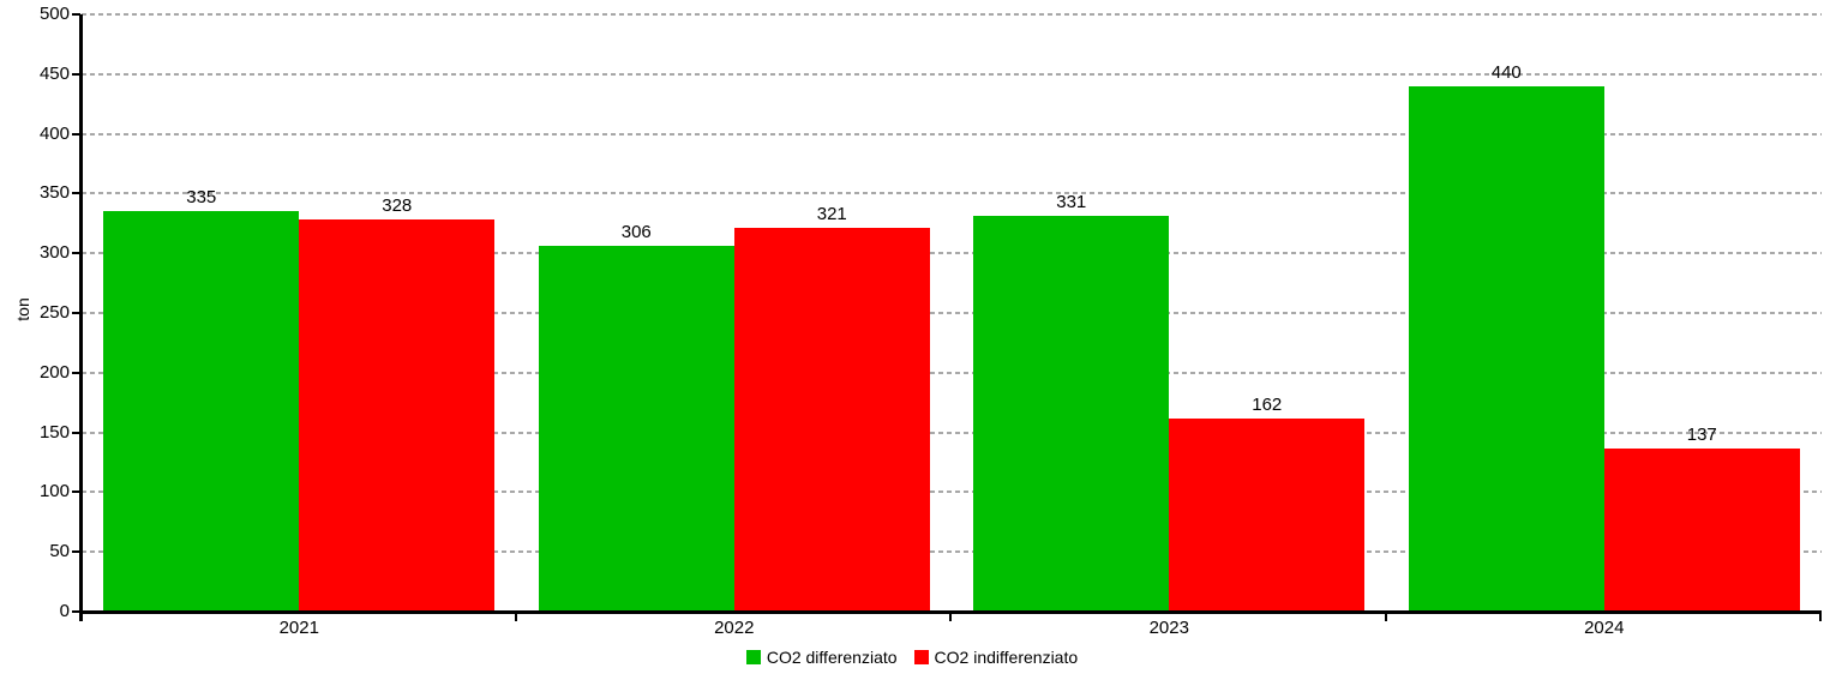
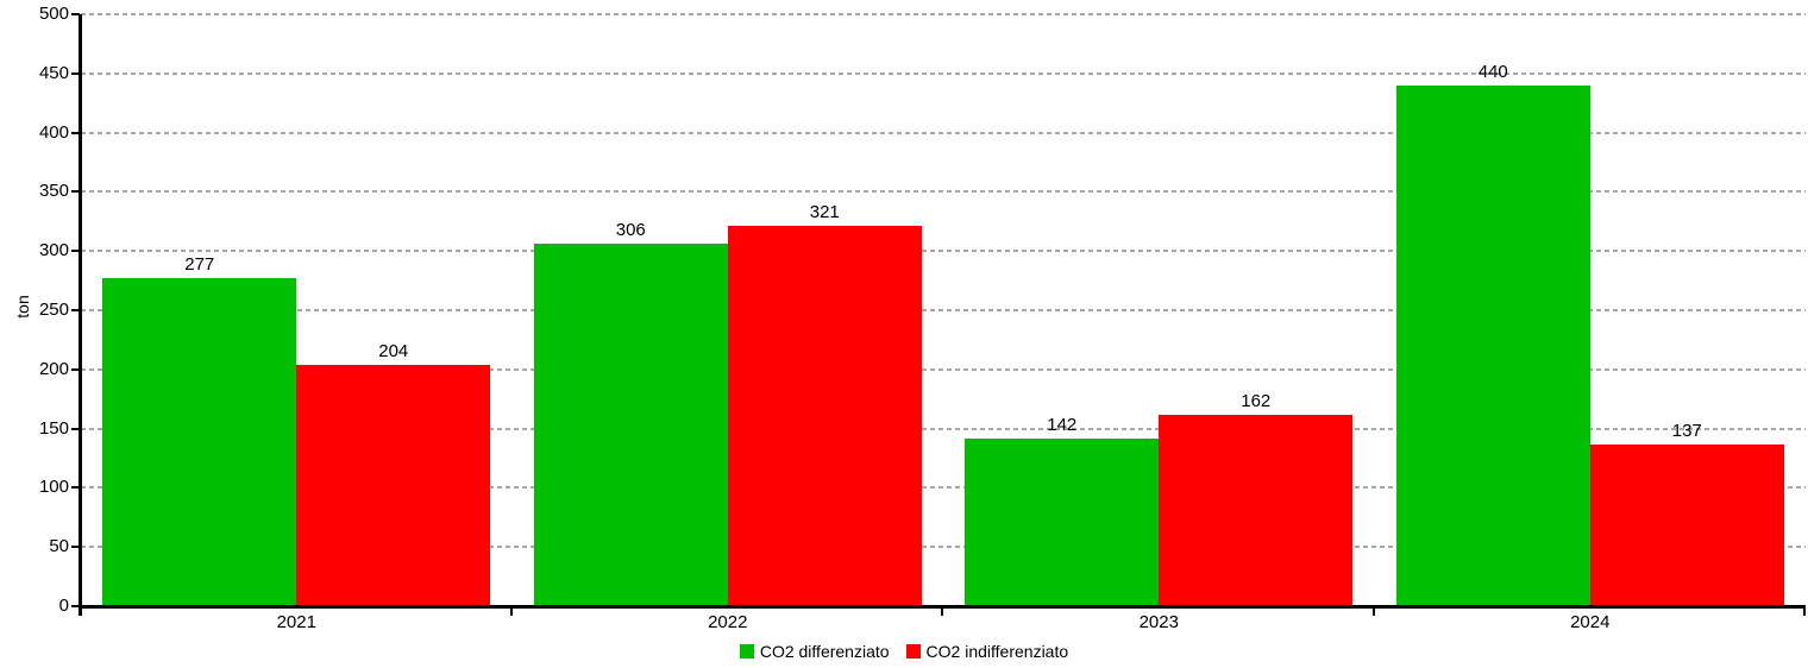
CO2 differenziato/2021: 335 -> 277
CO2 indifferenziato/2021: 328 -> 204
CO2 differenziato/2023: 331 -> 142
